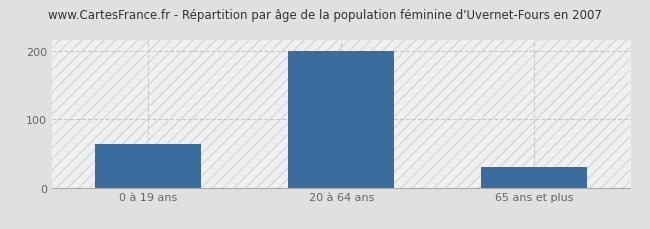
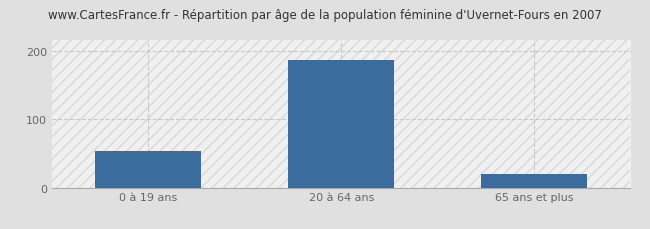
0 à 19 ans: 63 -> 54
20 à 64 ans: 200 -> 186
65 ans et plus: 30 -> 20
